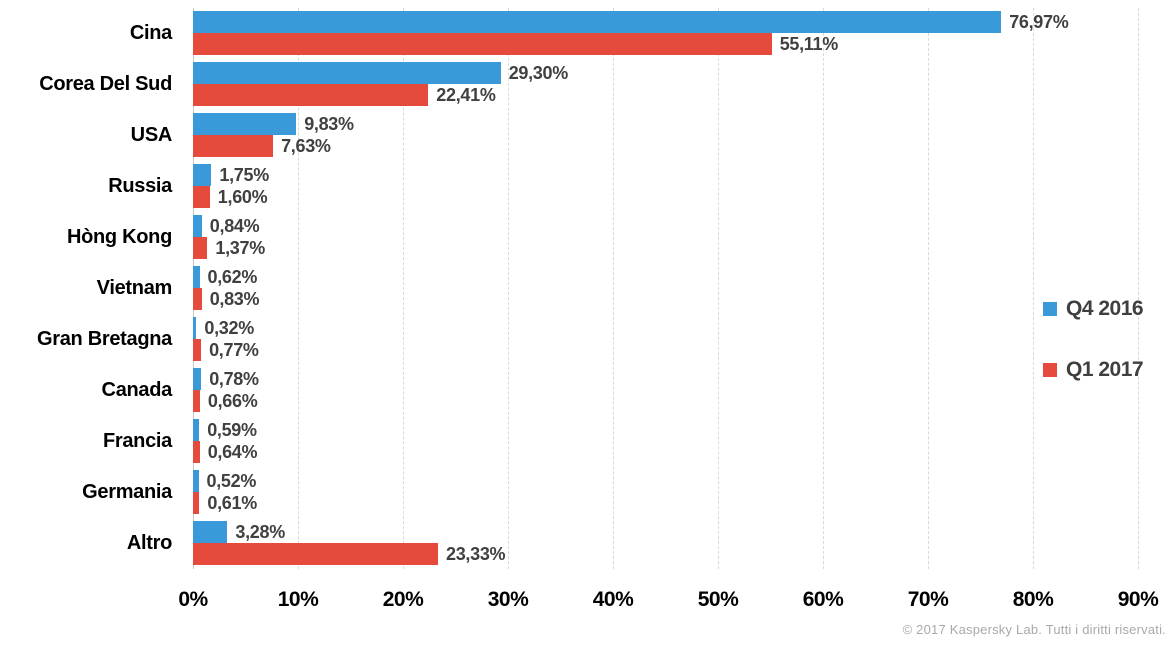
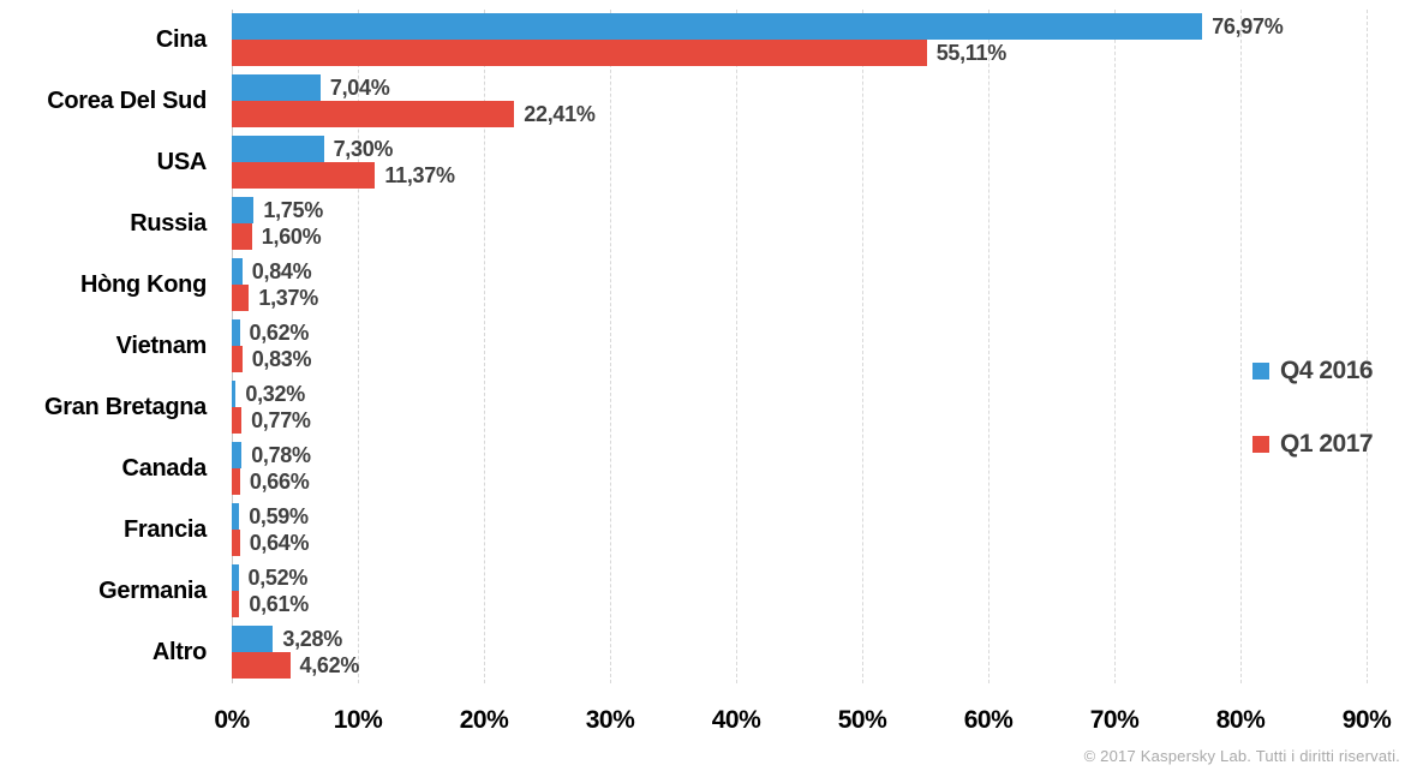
Q4 2016/Corea Del Sud: 29,30% -> 7,04%
Q4 2016/USA: 9,83% -> 7,30%
Q1 2017/USA: 7,63% -> 11,37%
Q1 2017/Altro: 23,33% -> 4,62%
